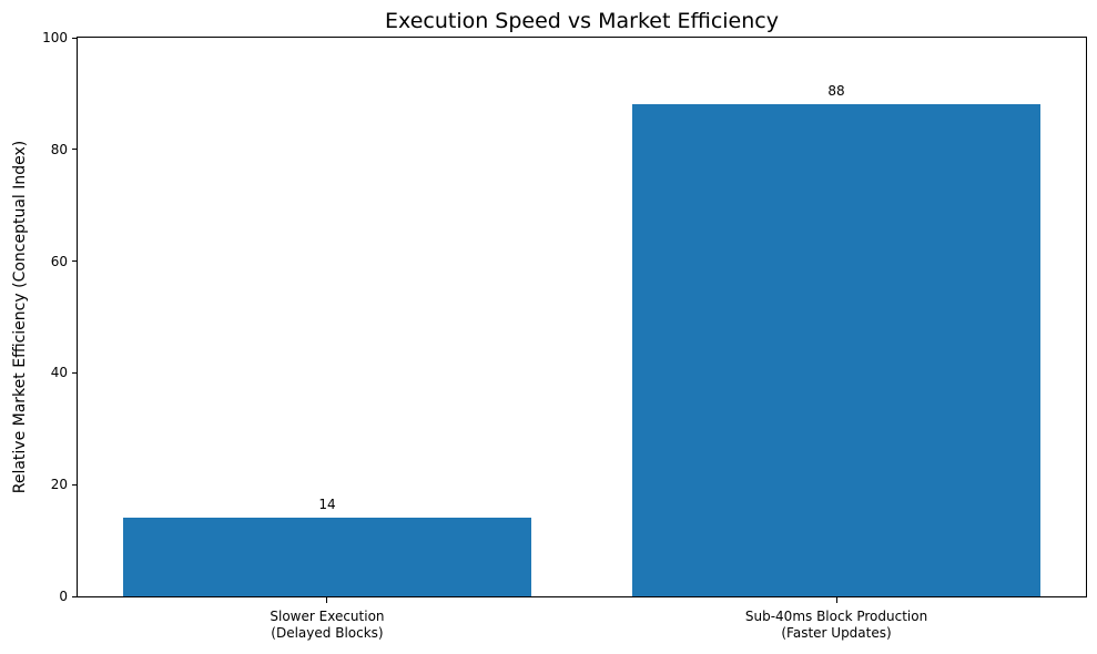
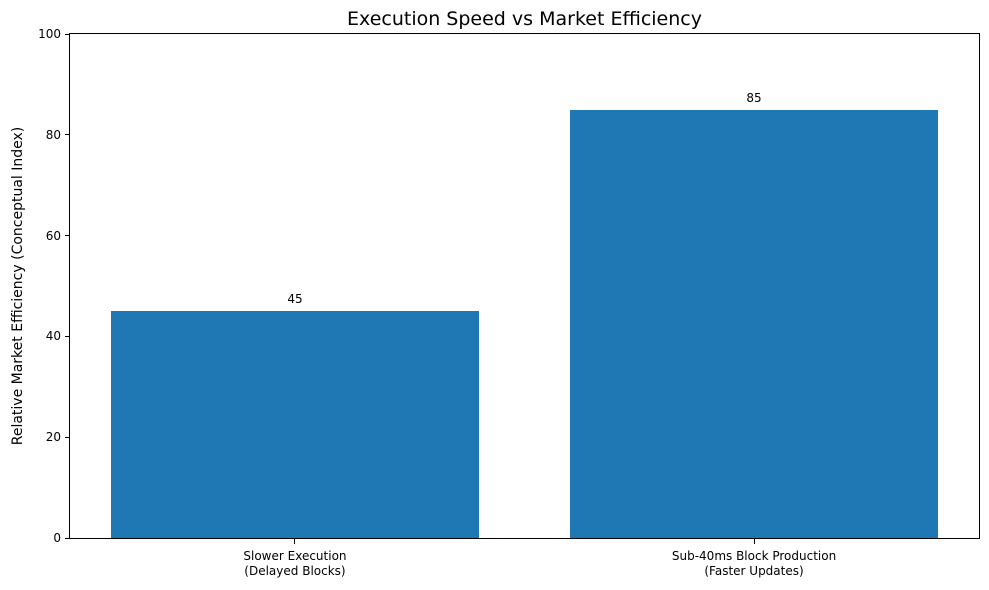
Slower Execution (Delayed Blocks): 14 -> 45
Sub-40ms Block Production (Faster Updates): 88 -> 85
